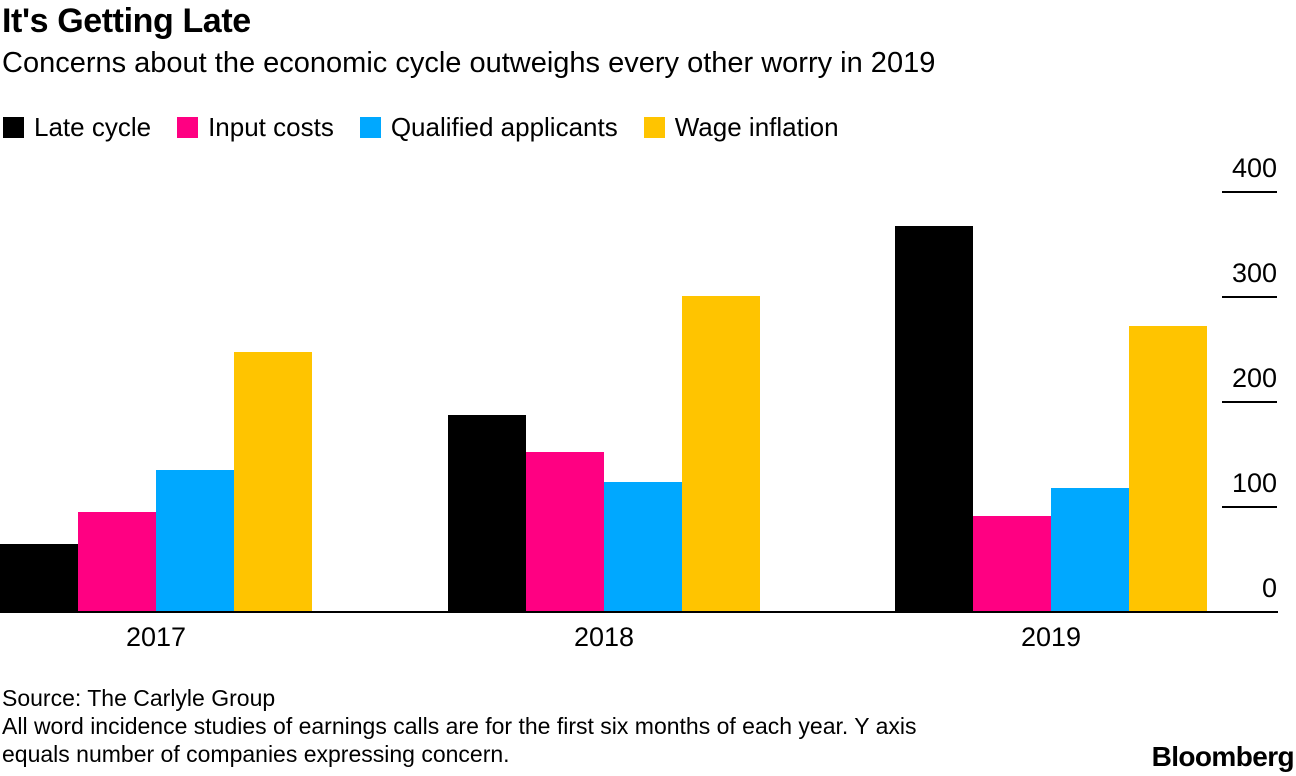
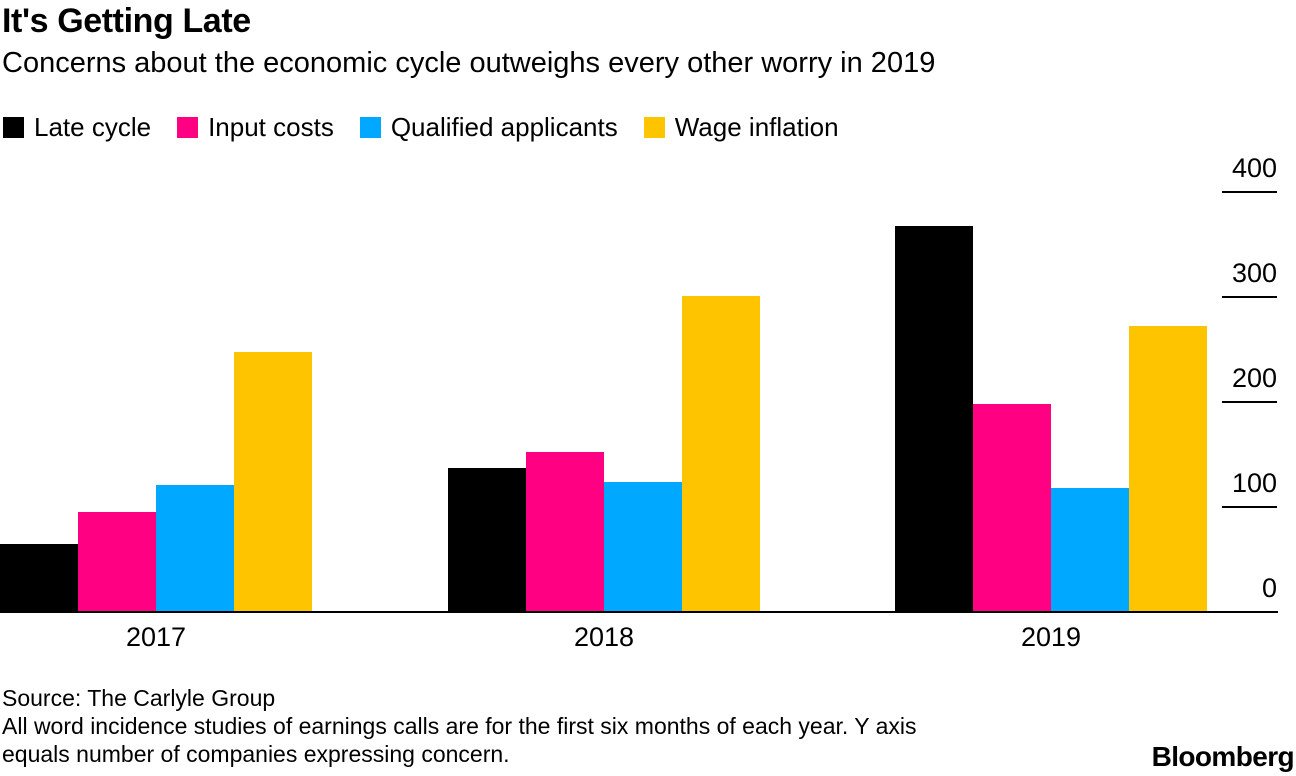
Qualified applicants/2017: 134 -> 120
Late cycle/2018: 187 -> 136
Input costs/2019: 90 -> 197
